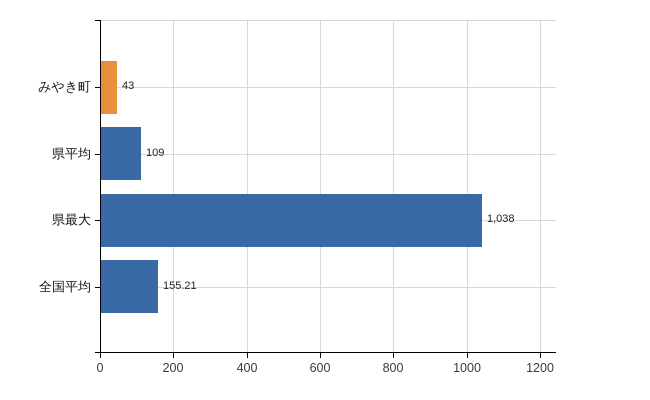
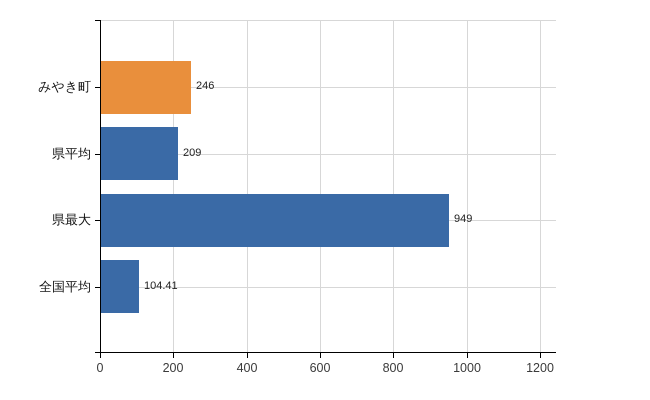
みやき町: 43 -> 246
県平均: 109 -> 209
県最大: 1,038 -> 949
全国平均: 155.21 -> 104.41
